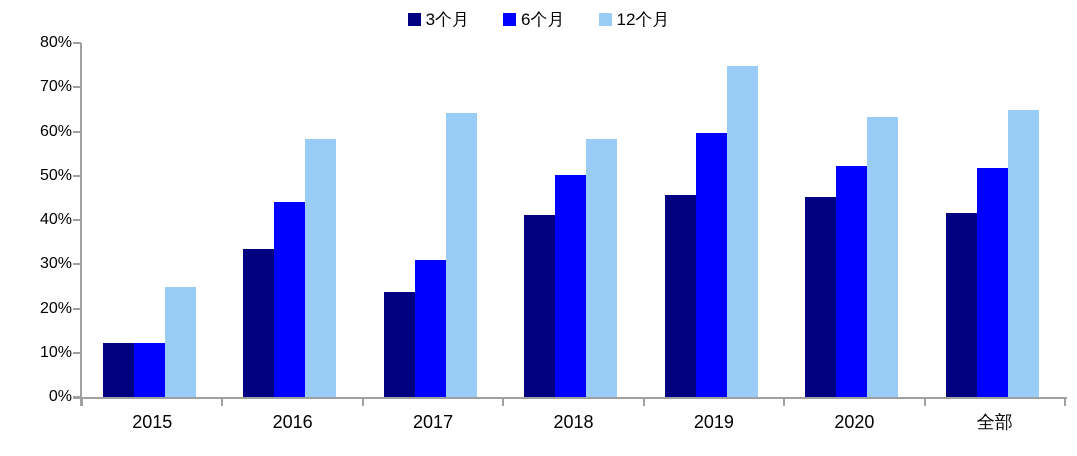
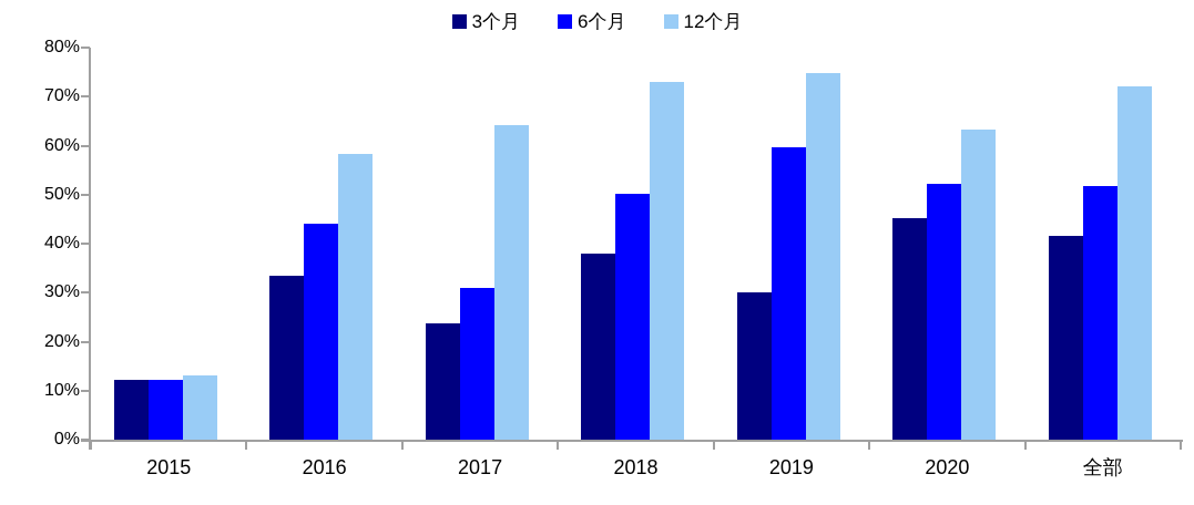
12个月/2015: 25% -> 13%
3个月/2018: 41% -> 38%
12个月/2018: 58% -> 73%
3个月/2019: 46% -> 30%
12个月/全部: 65% -> 72%
